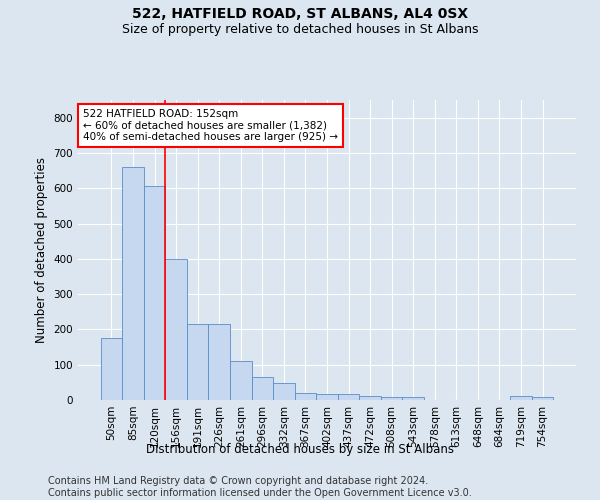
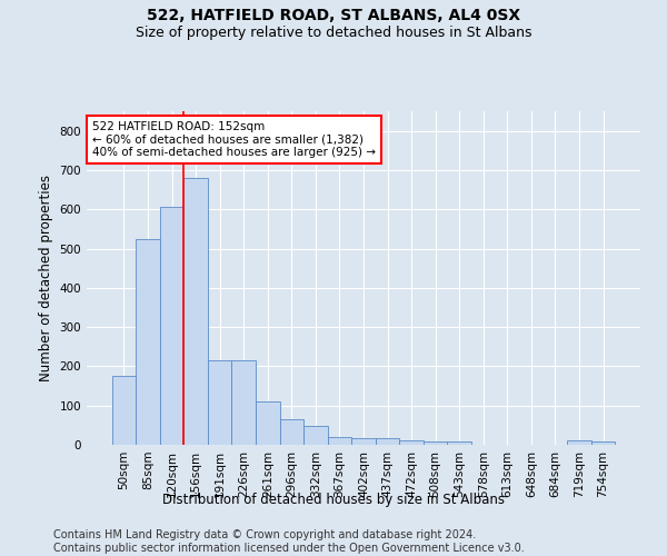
85sqm: 660 -> 525
156sqm: 400 -> 680
